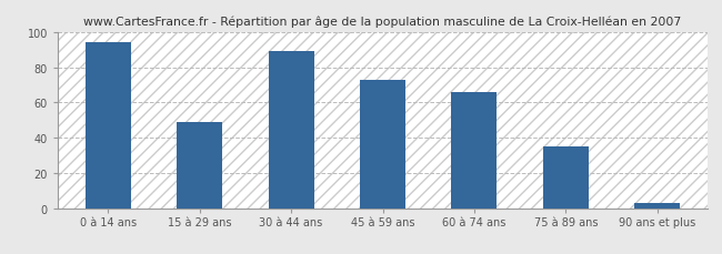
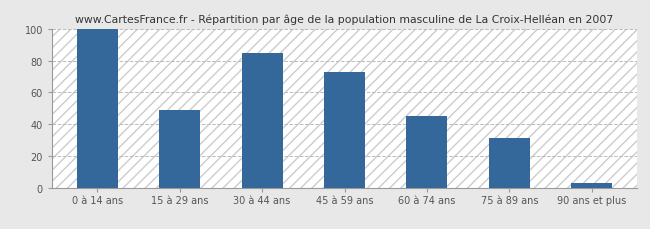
0 à 14 ans: 94 -> 100
30 à 44 ans: 89 -> 85
60 à 74 ans: 66 -> 45
75 à 89 ans: 35 -> 31
